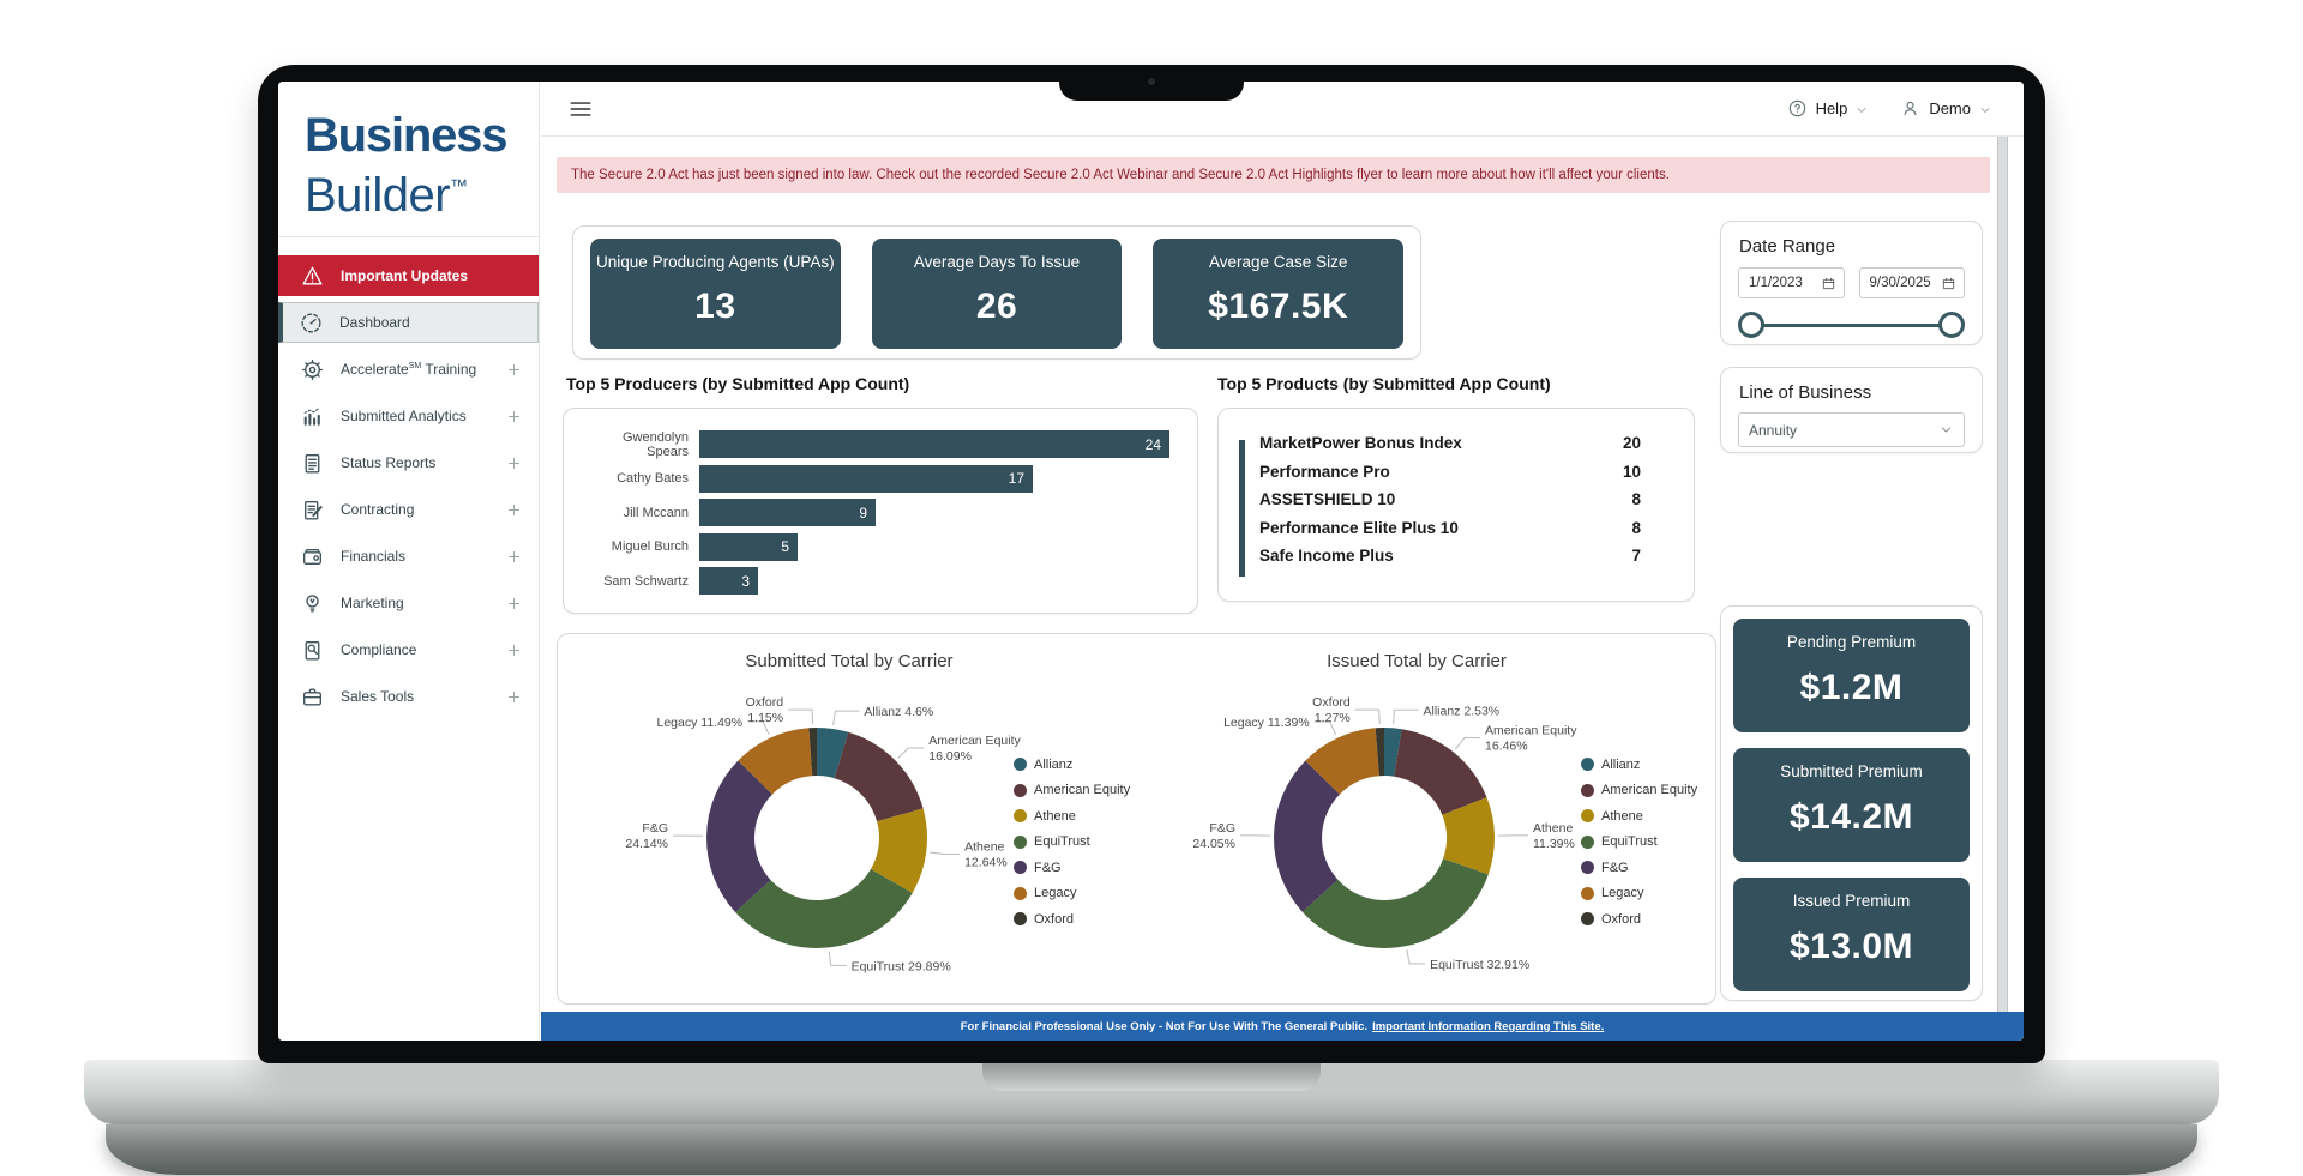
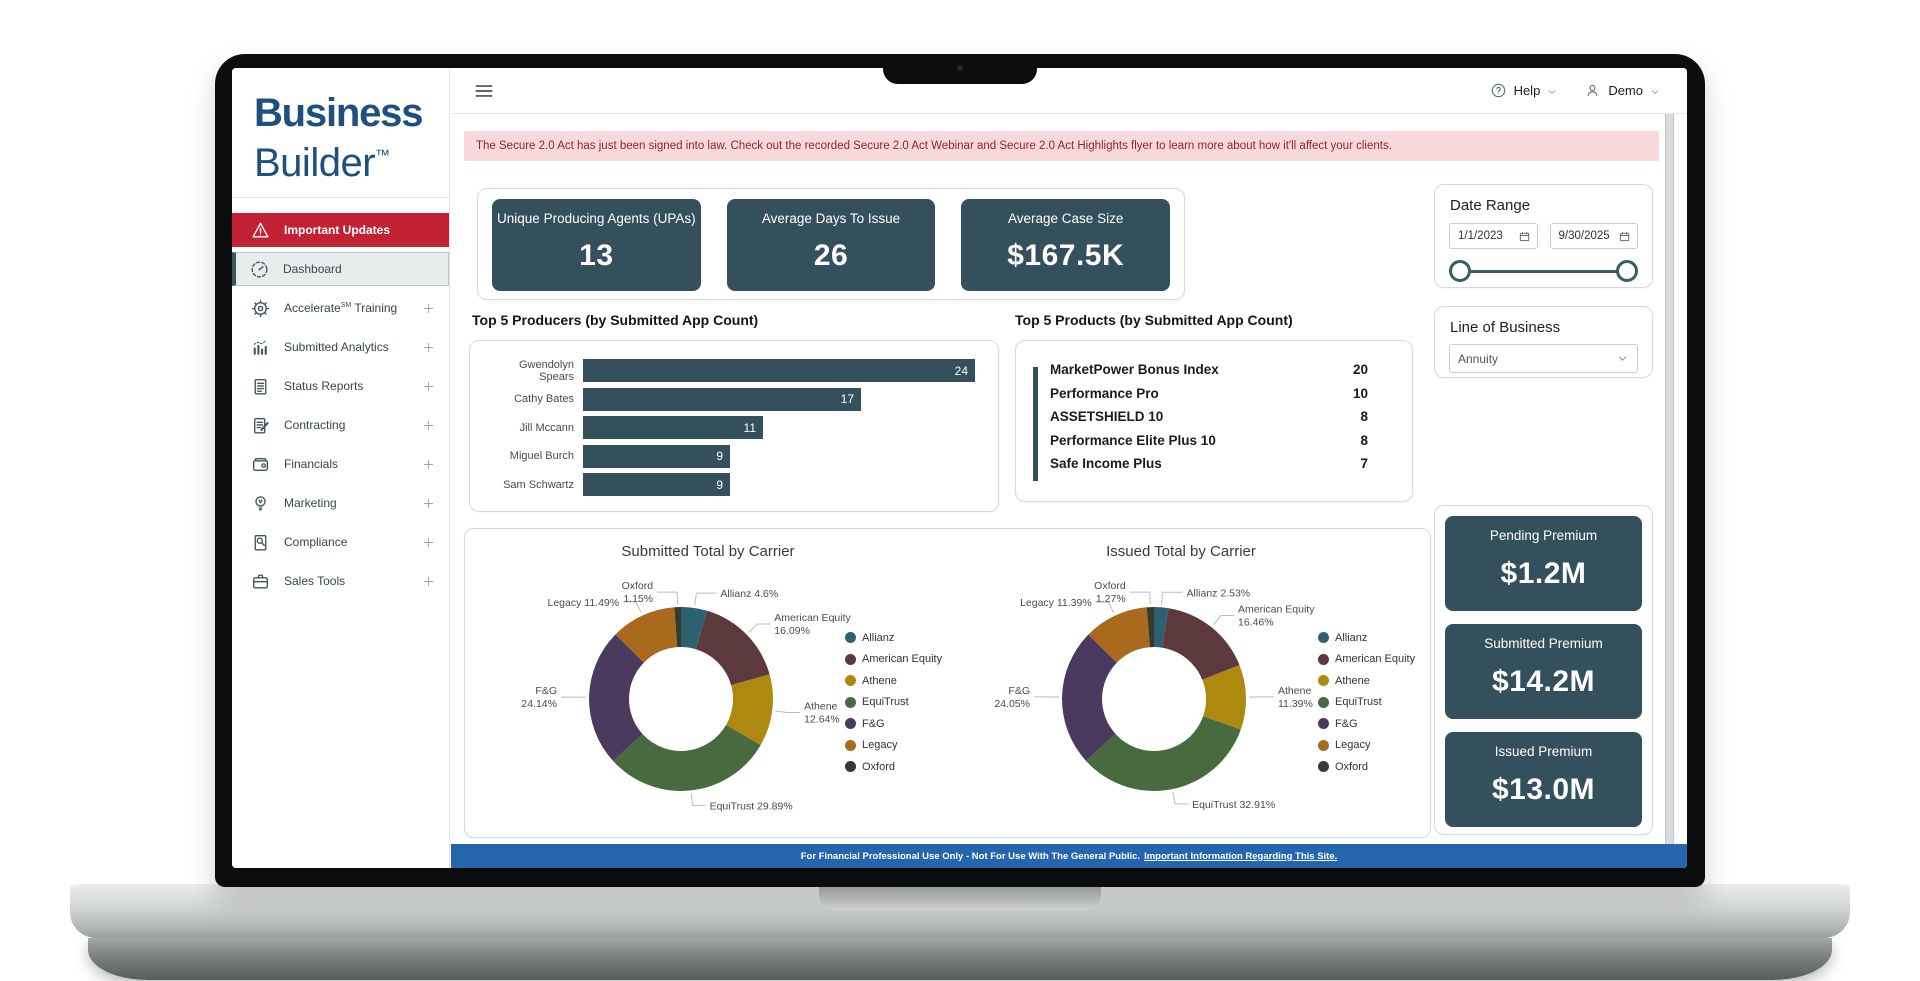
Top 5 Producers (by Submitted App Count)/Jill Mccann: 9 -> 11
Top 5 Producers (by Submitted App Count)/Miguel Burch: 5 -> 9
Top 5 Producers (by Submitted App Count)/Sam Schwartz: 3 -> 9
